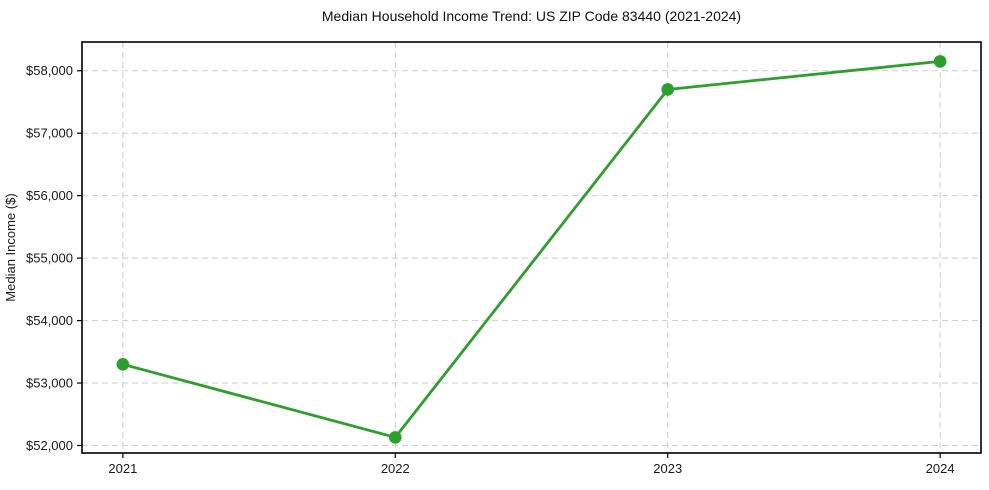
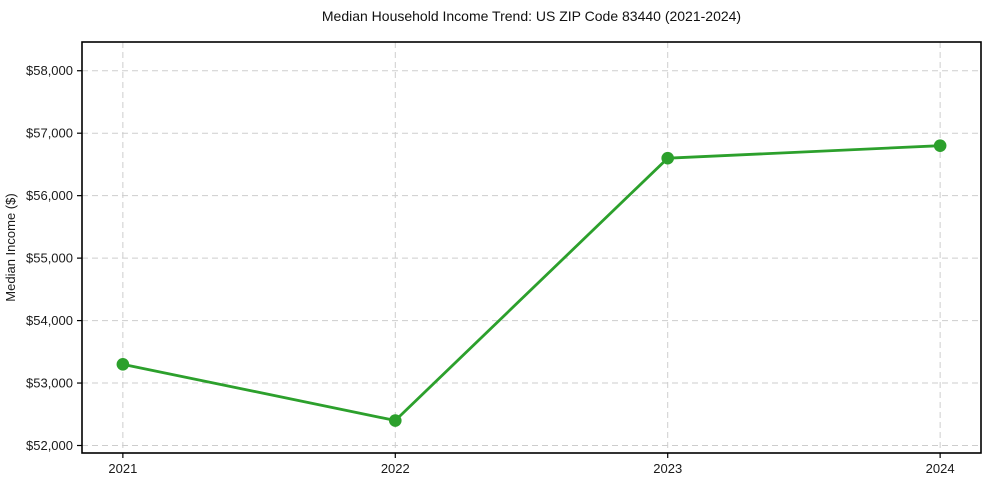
2022: $52100 -> $52400
2023: $57700 -> $56600
2024: $58200 -> $56800
